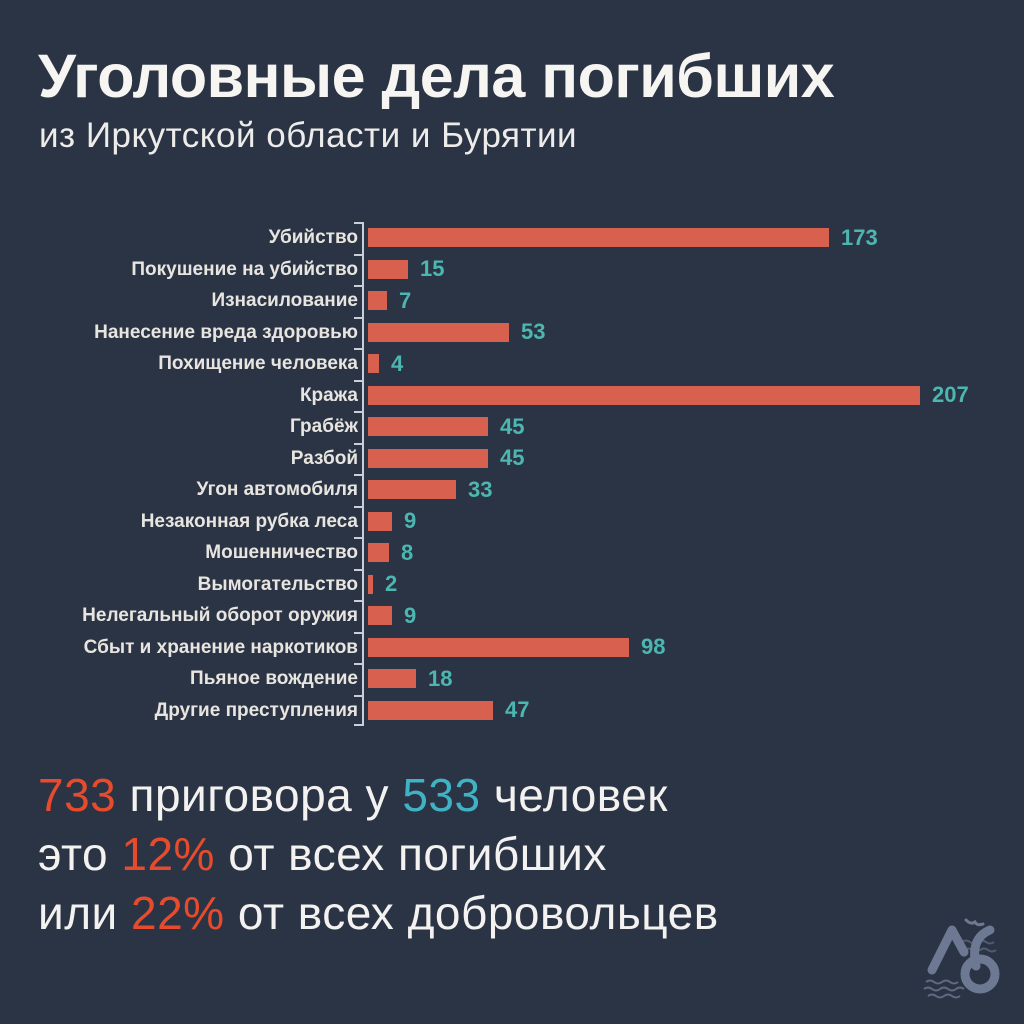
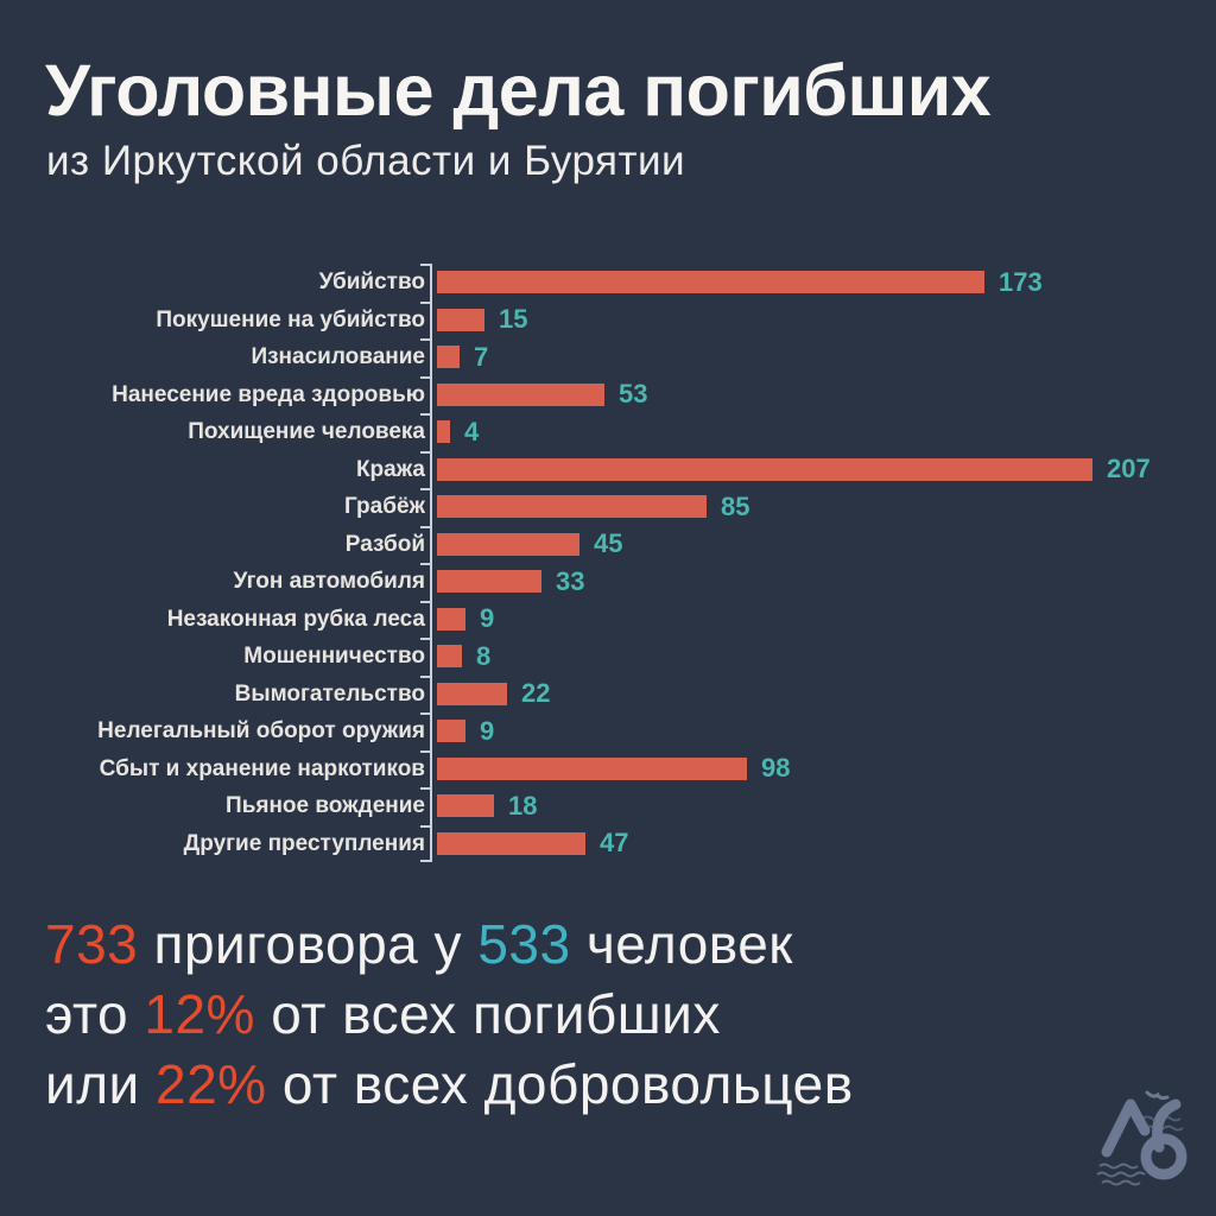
Грабёж: 45 -> 85
Вымогательство: 2 -> 22
